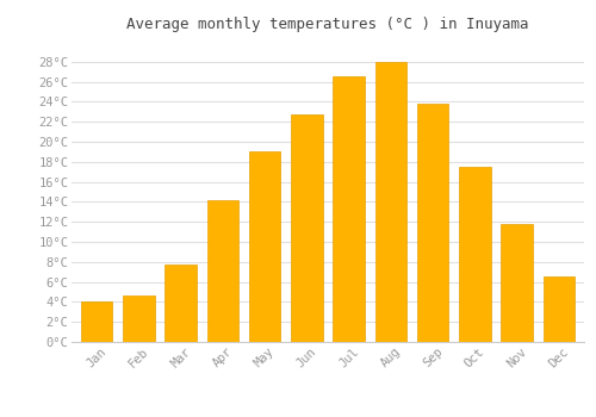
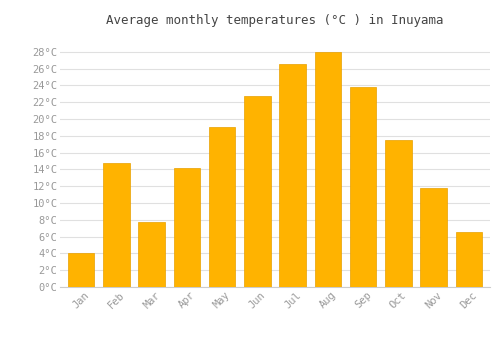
Feb: 4.7°C -> 14.8°C
